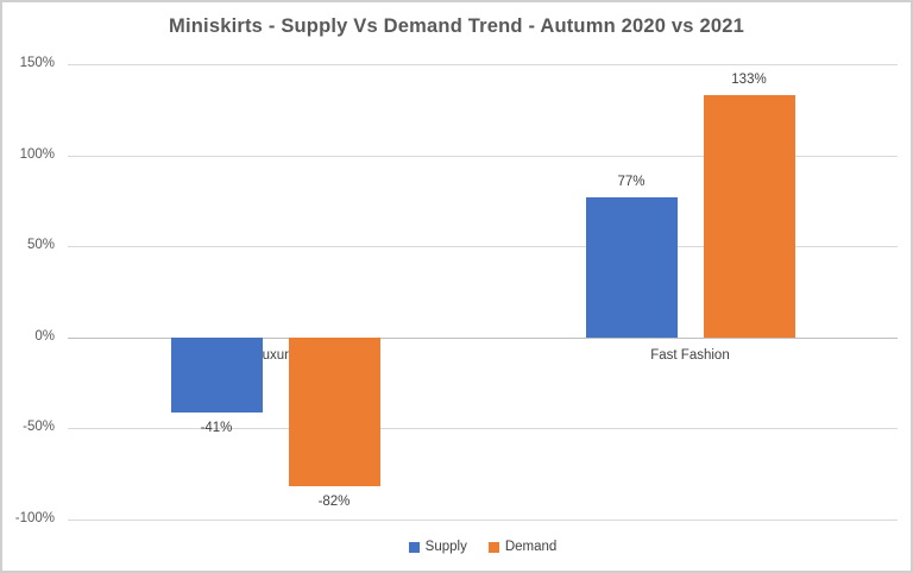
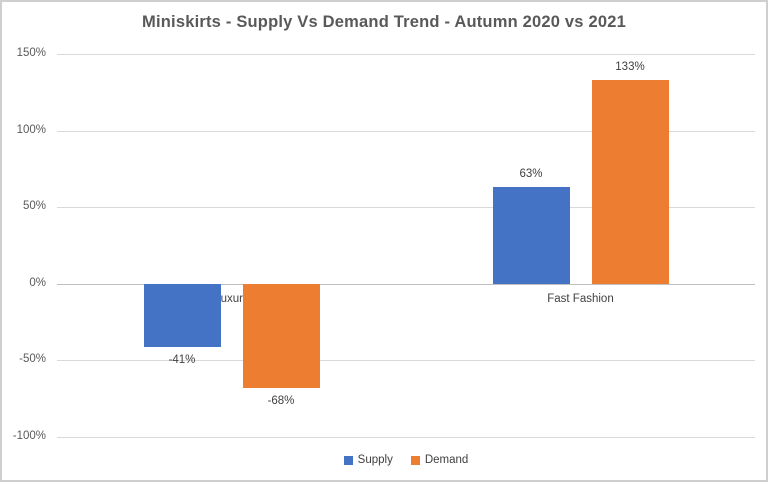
Demand/Luxury: -82% -> -68%
Supply/Fast Fashion: 77% -> 63%
